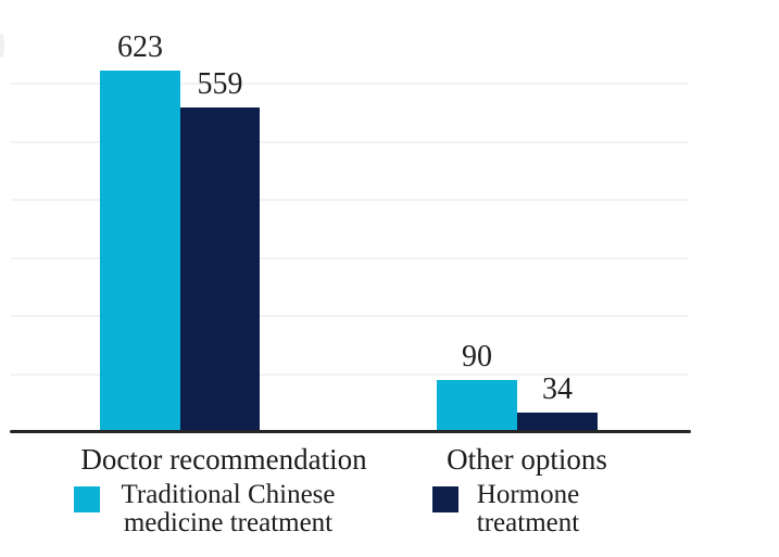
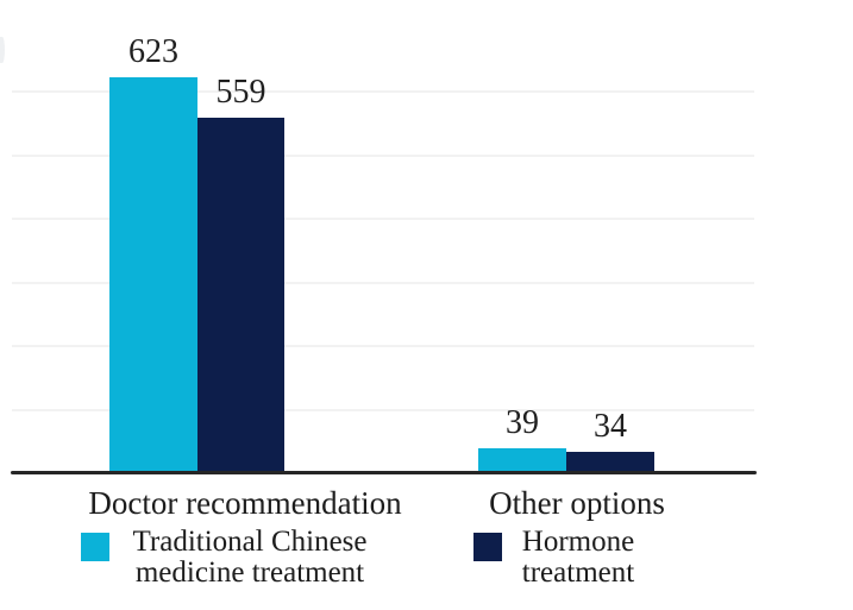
Traditional Chinese medicine treatment/Other options: 90 -> 39
